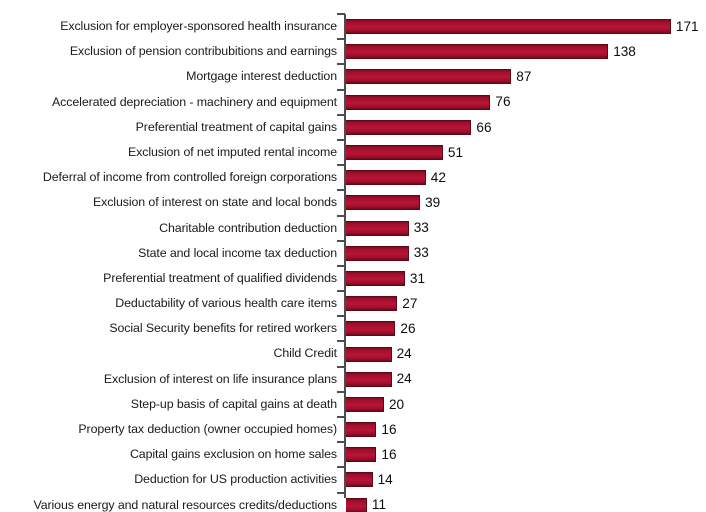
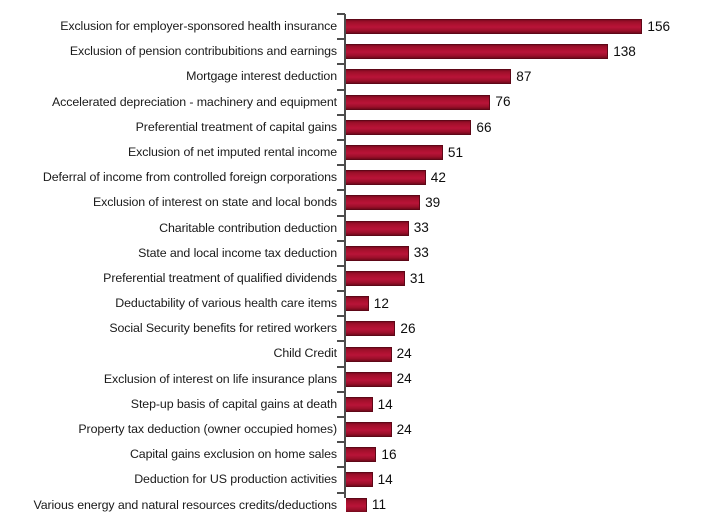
Exclusion for employer-sponsored health insurance: 171 -> 156
Deductability of various health care items: 27 -> 12
Step-up basis of capital gains at death: 20 -> 14
Property tax deduction (owner occupied homes): 16 -> 24
